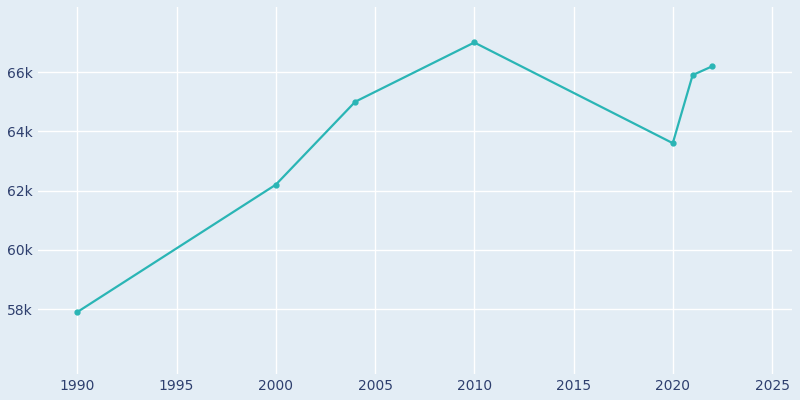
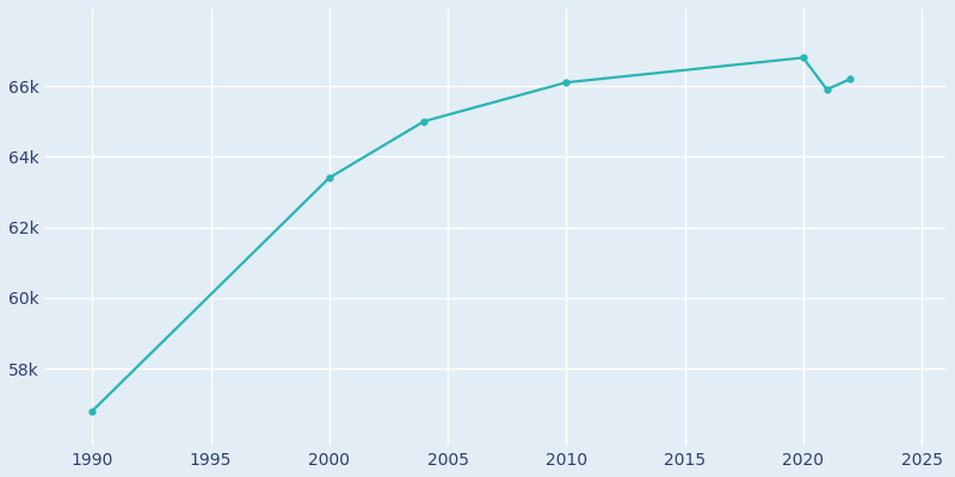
1990: 57.9k -> 56.8k
2000: 62.2k -> 63.4k
2010: 67.0k -> 66.1k
2020: 63.6k -> 66.8k
